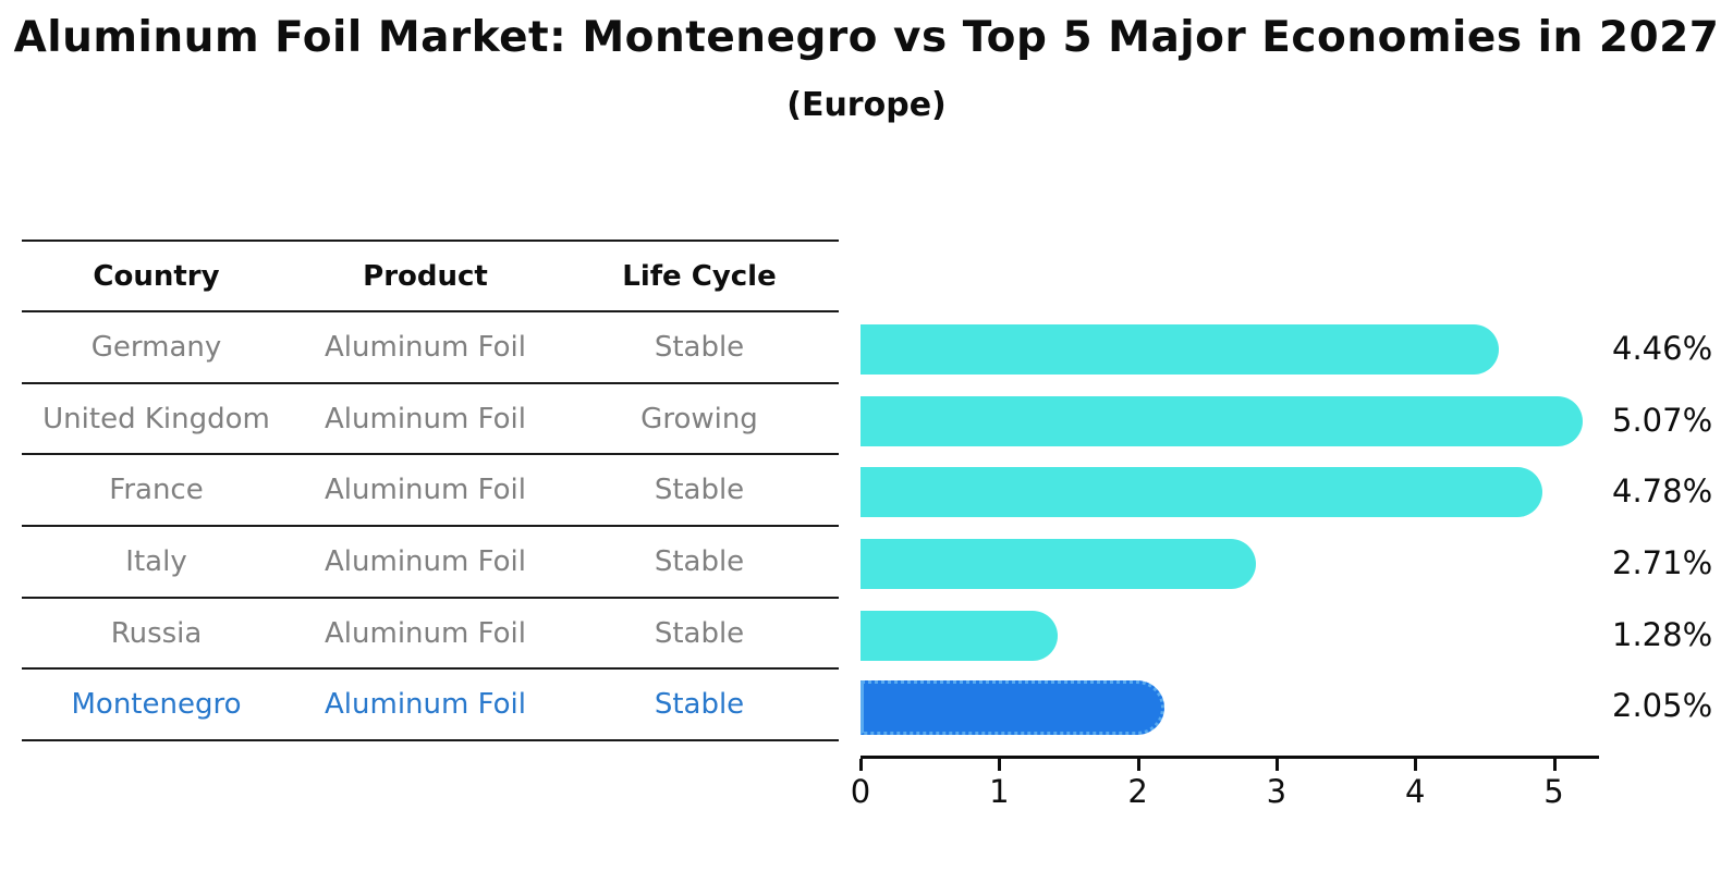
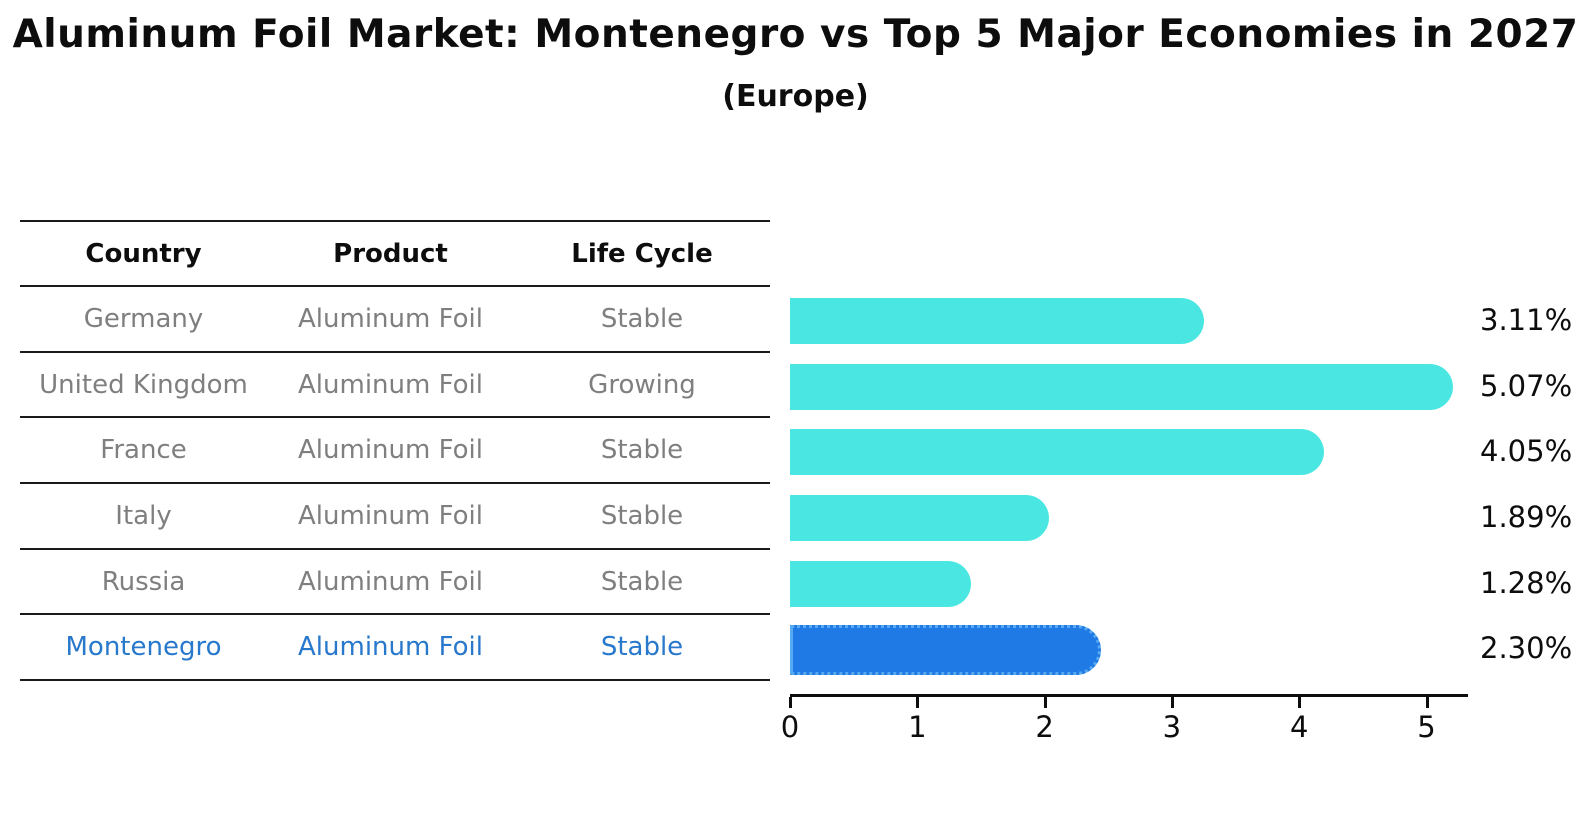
Germany: 4.46% -> 3.11%
France: 4.78% -> 4.05%
Italy: 2.71% -> 1.89%
Montenegro: 2.05% -> 2.30%
